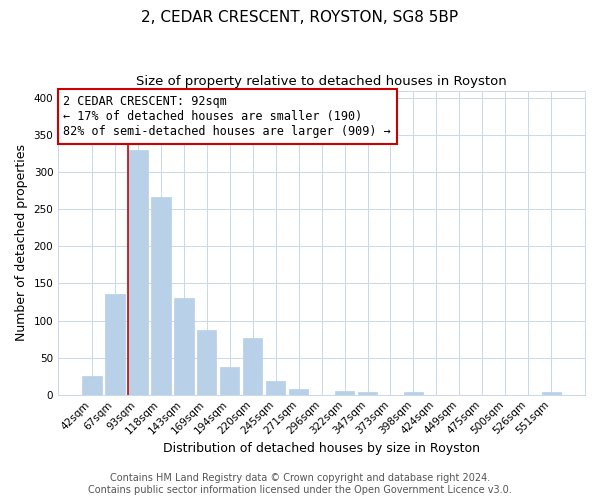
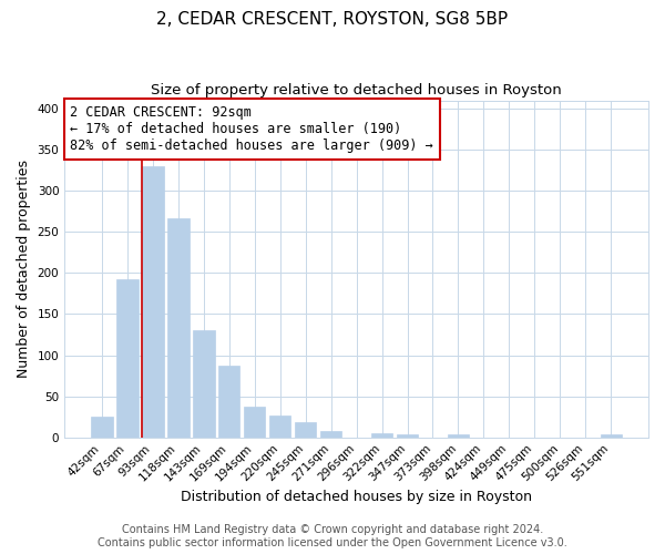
67sqm: 136 -> 193
220sqm: 76 -> 26
